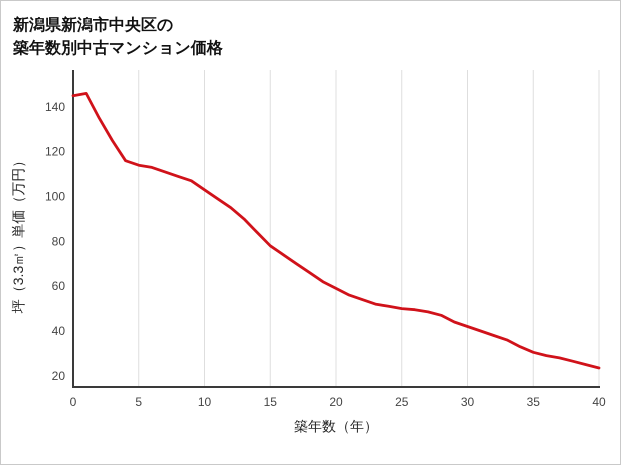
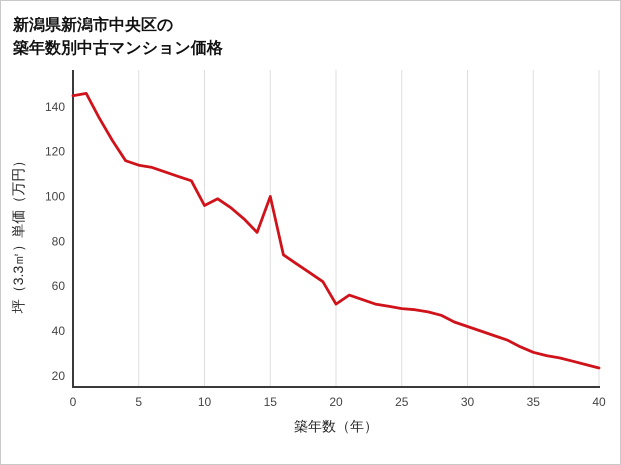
10: 103 -> 96
15: 78 -> 100
20: 59 -> 52
